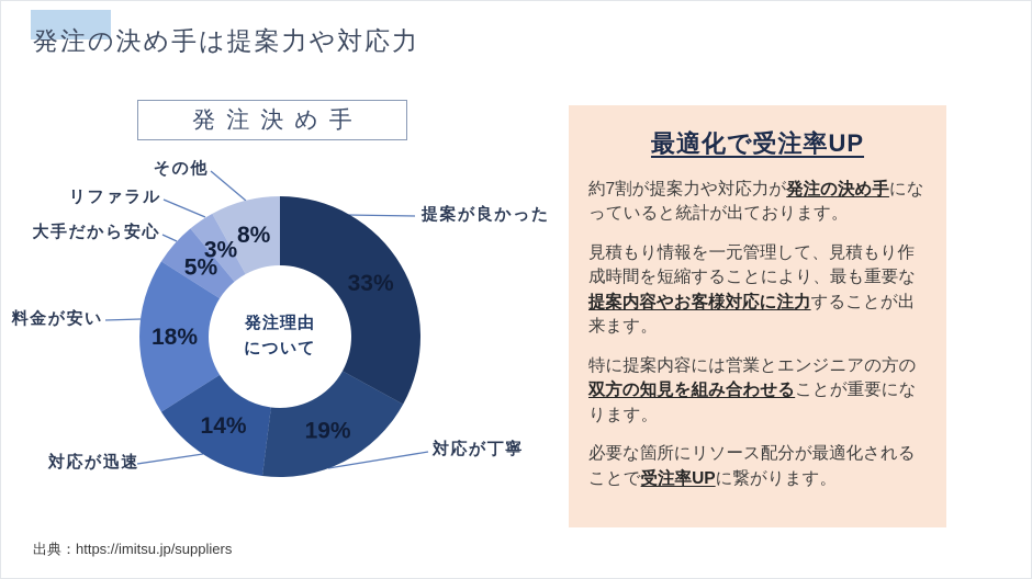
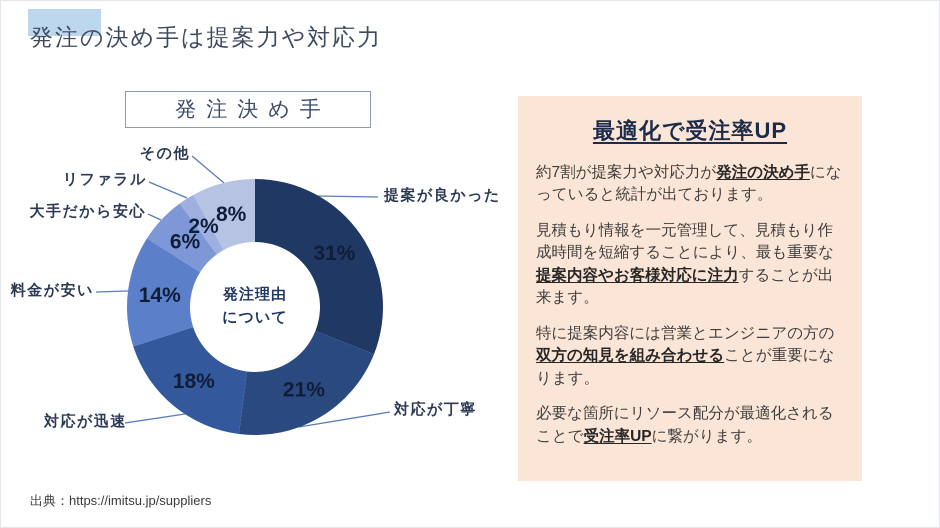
提案が良かった: 33% -> 31%
対応が丁寧: 19% -> 21%
対応が迅速: 14% -> 18%
料金が安い: 18% -> 14%
大手だから安心: 5% -> 6%
リファラル: 3% -> 2%
